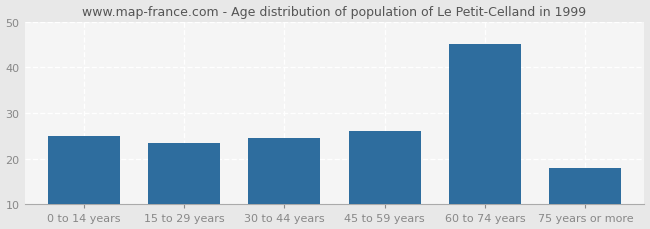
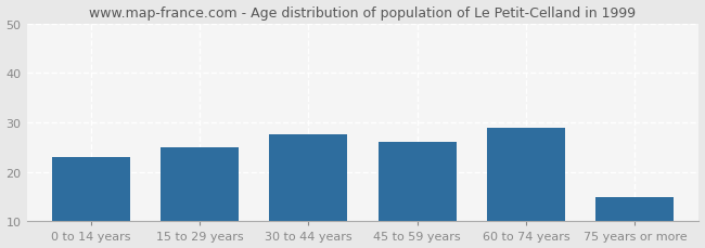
0 to 14 years: 25.0 -> 23.0
15 to 29 years: 23.5 -> 25.0
30 to 44 years: 24.5 -> 27.5
60 to 74 years: 45.0 -> 29.0
75 years or more: 18.0 -> 15.0
